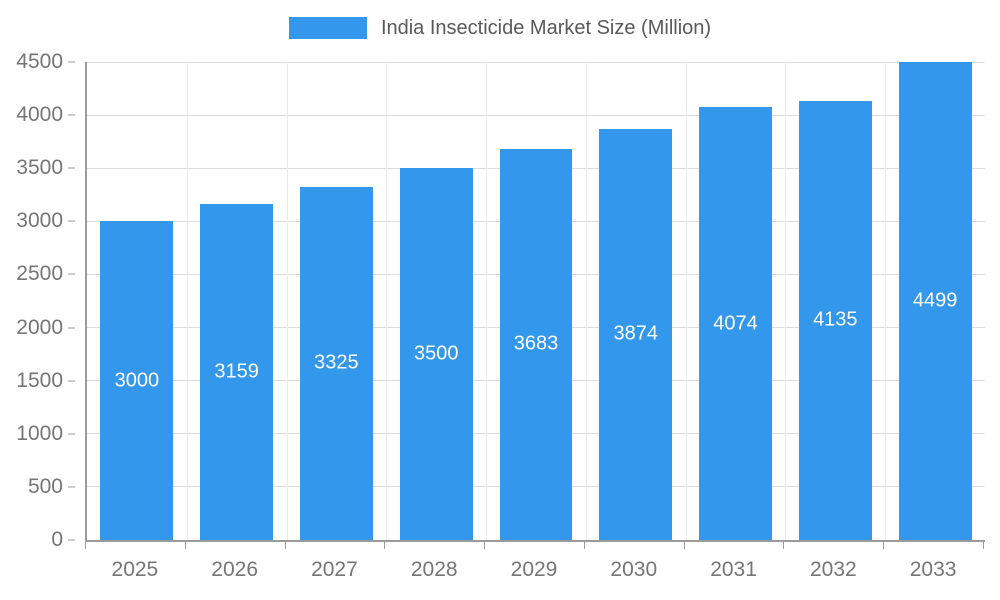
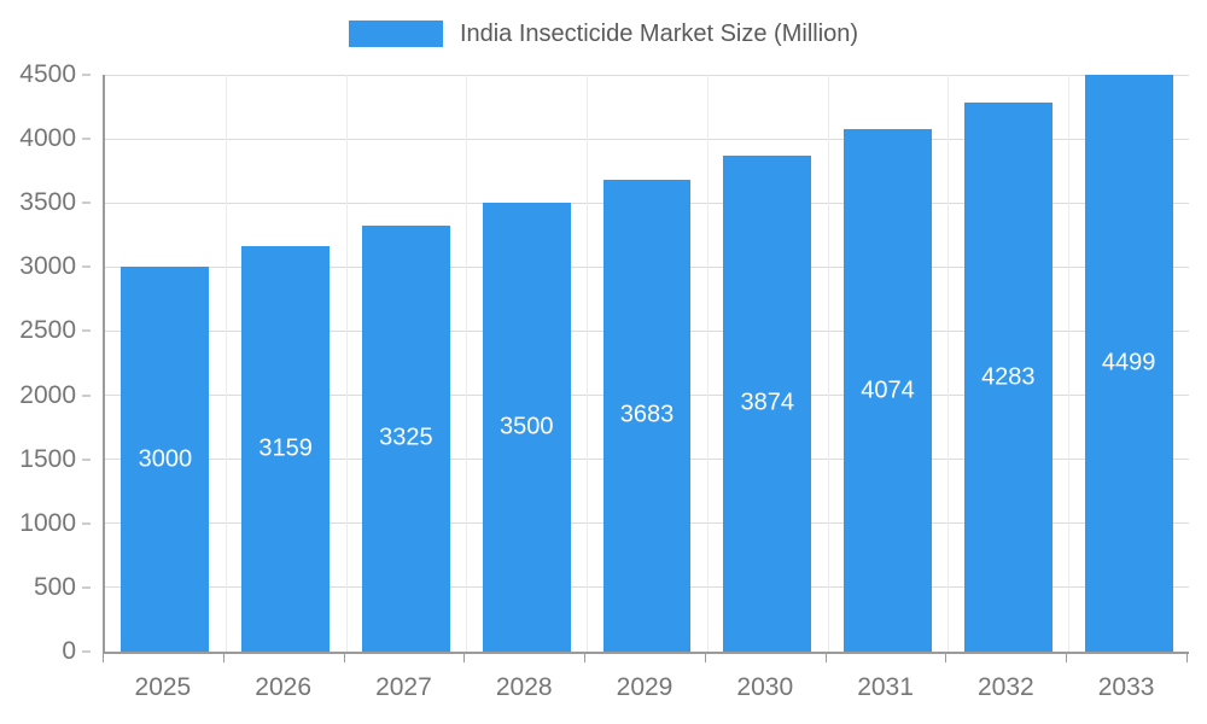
2032: 4135 -> 4283
